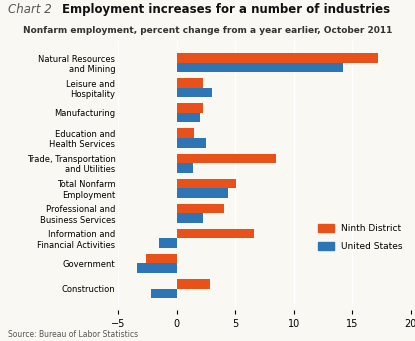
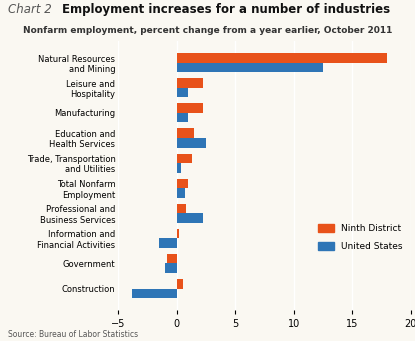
Ninth District/Natural Resources and Mining: 17.2 -> 18.0
United States/Natural Resources and Mining: 14.2 -> 12.5
United States/Leisure and Hospitality: 3.0 -> 1.0
United States/Manufacturing: 2.0 -> 1.0
Ninth District/Trade, Transportation and Utilities: 8.5 -> 1.3
United States/Trade, Transportation and Utilities: 1.4 -> 0.4
Ninth District/Total Nonfarm Employment: 5.1 -> 1.0
United States/Total Nonfarm Employment: 4.4 -> 0.7
Ninth District/Professional and Business Services: 4.0 -> 0.8
Ninth District/Information and Financial Activities: 6.6 -> 0.2
Ninth District/Government: -2.6 -> -0.8
United States/Government: -3.4 -> -1.0
Ninth District/Construction: 2.8 -> 0.5
United States/Construction: -2.2 -> -3.8
